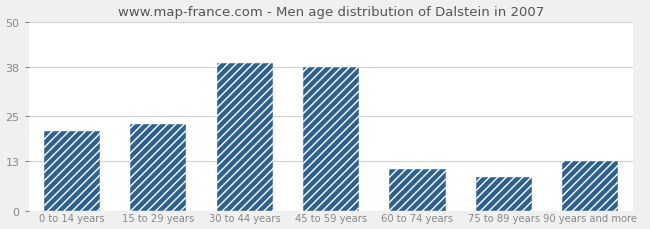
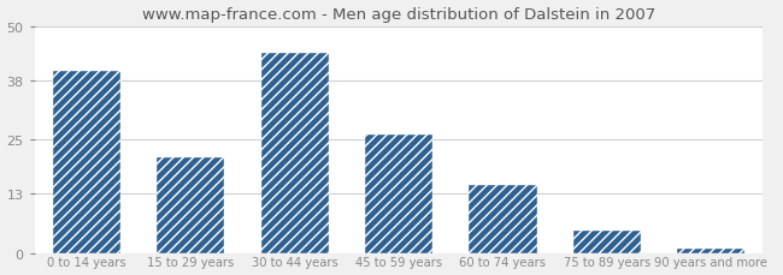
0 to 14 years: 21 -> 40
15 to 29 years: 23 -> 21
30 to 44 years: 39 -> 44
45 to 59 years: 38 -> 26
60 to 74 years: 11 -> 15
75 to 89 years: 9 -> 5
90 years and more: 13 -> 1
